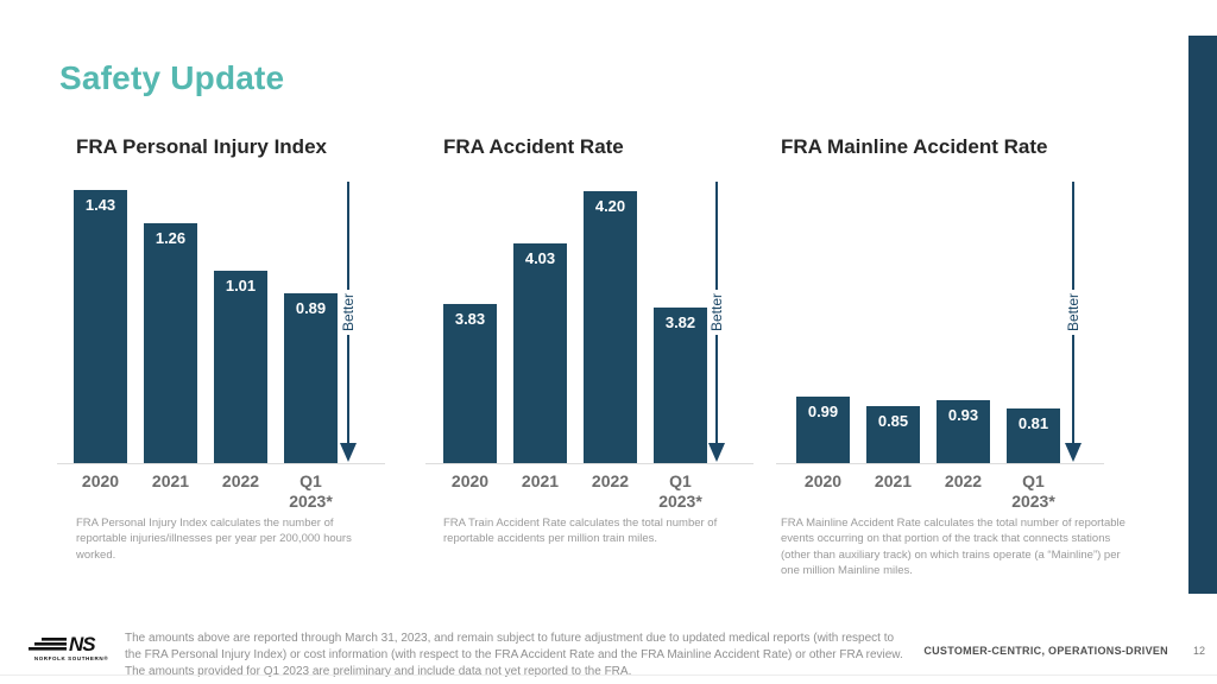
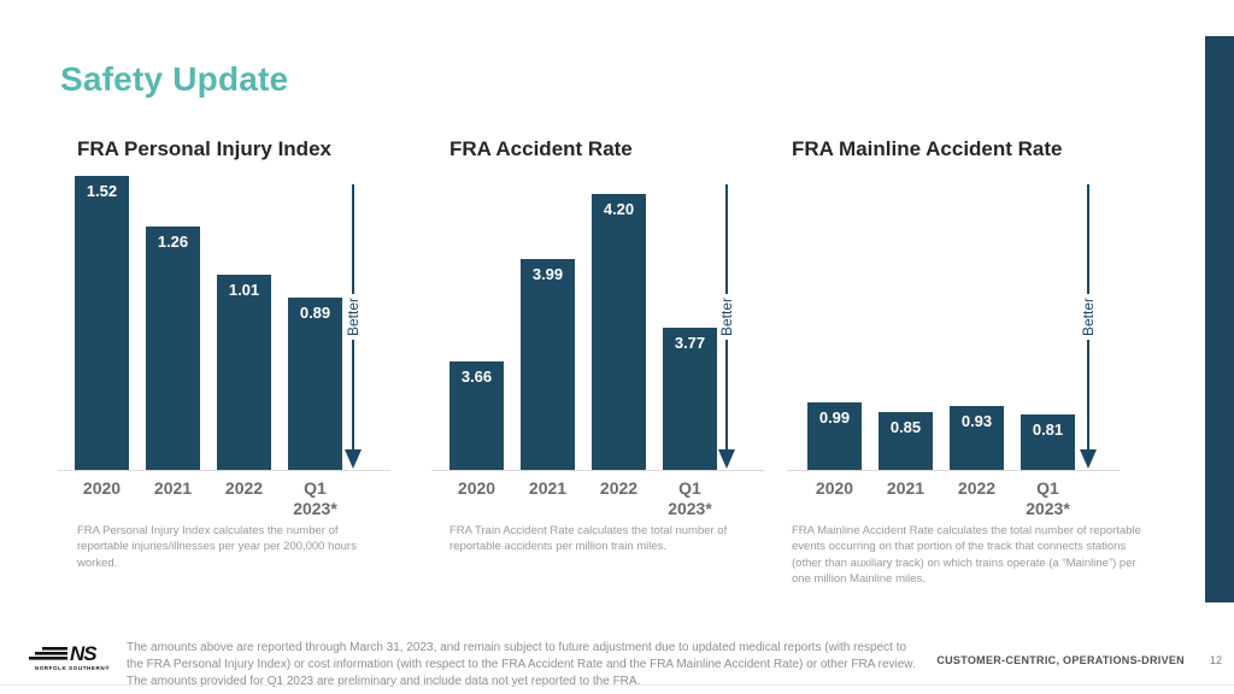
FRA Personal Injury Index/2020: 1.43 -> 1.52
FRA Accident Rate/2020: 3.83 -> 3.66
FRA Accident Rate/2021: 4.03 -> 3.99
FRA Accident Rate/Q1 2023*: 3.82 -> 3.77
